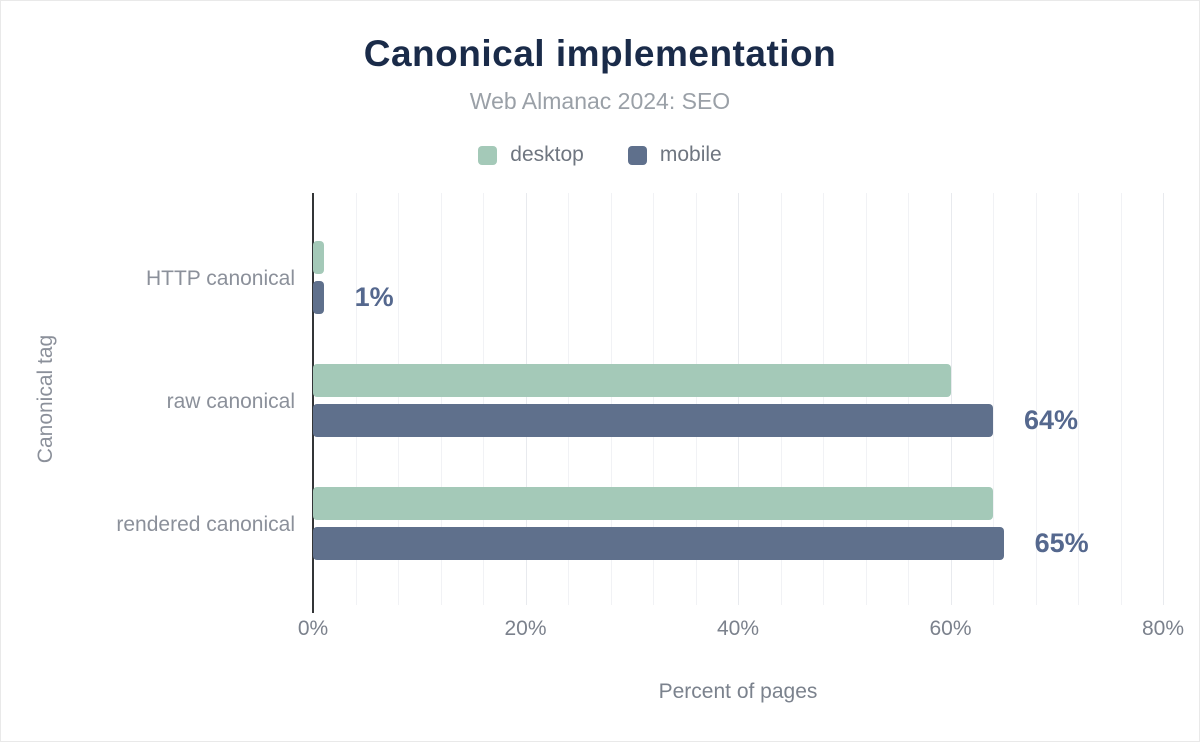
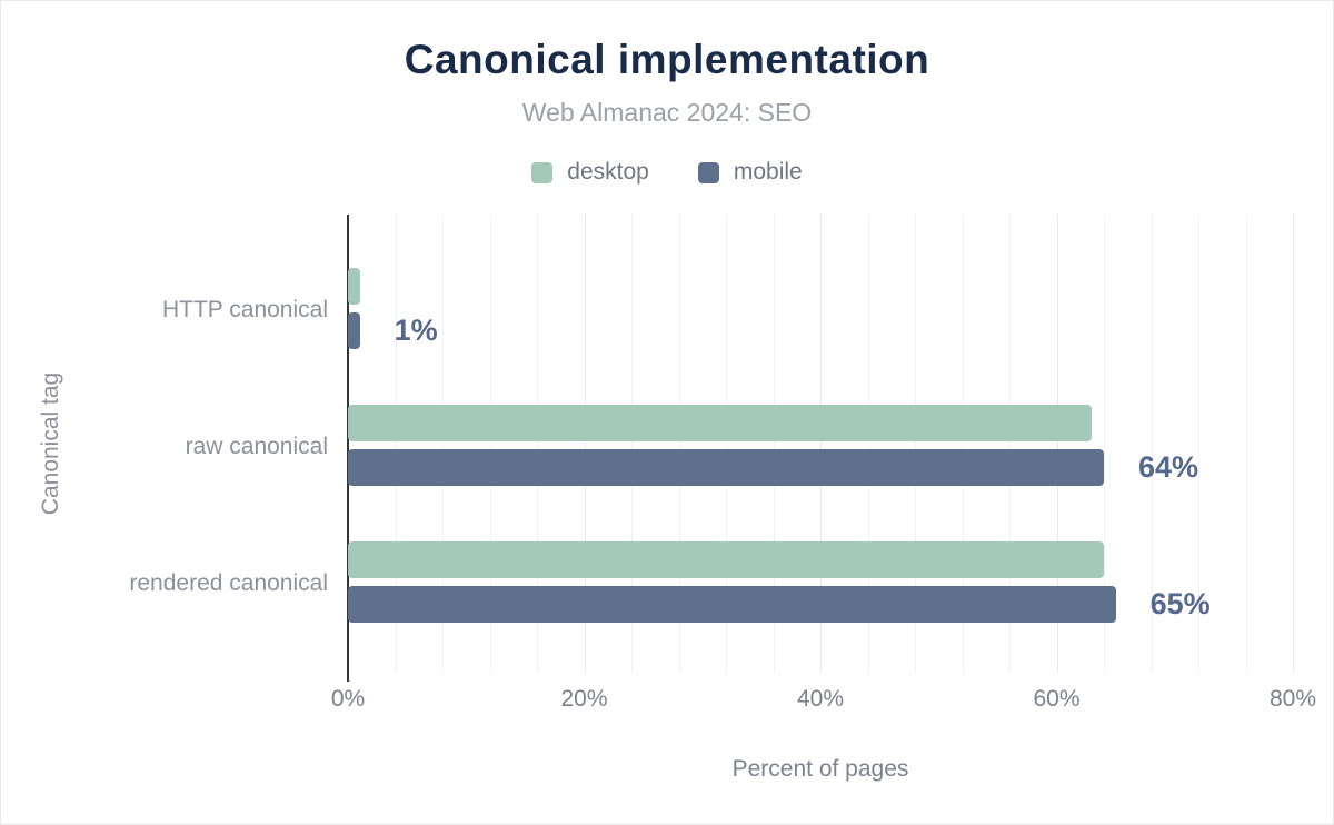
desktop/raw canonical: 60% -> 63%
